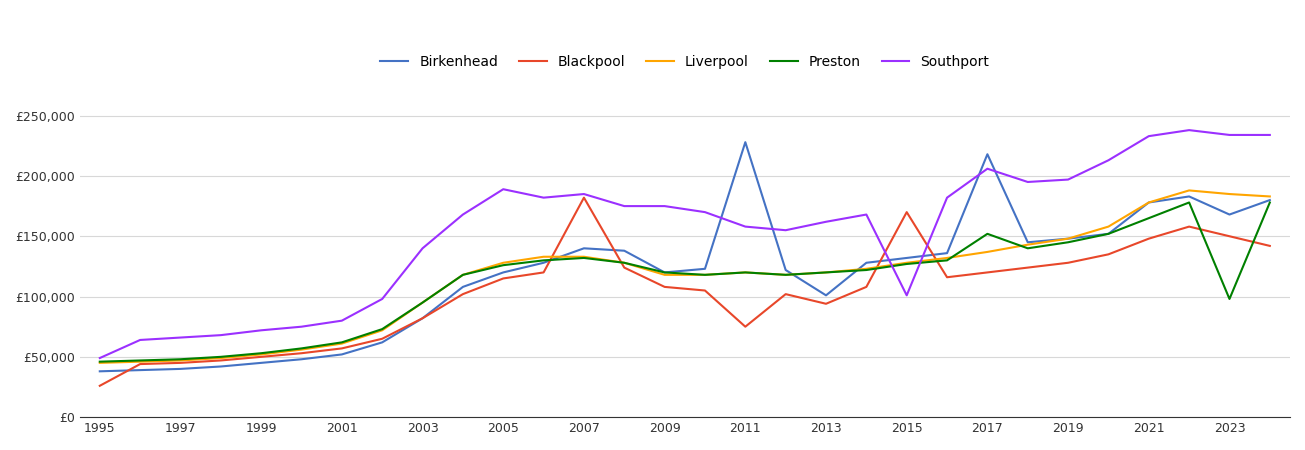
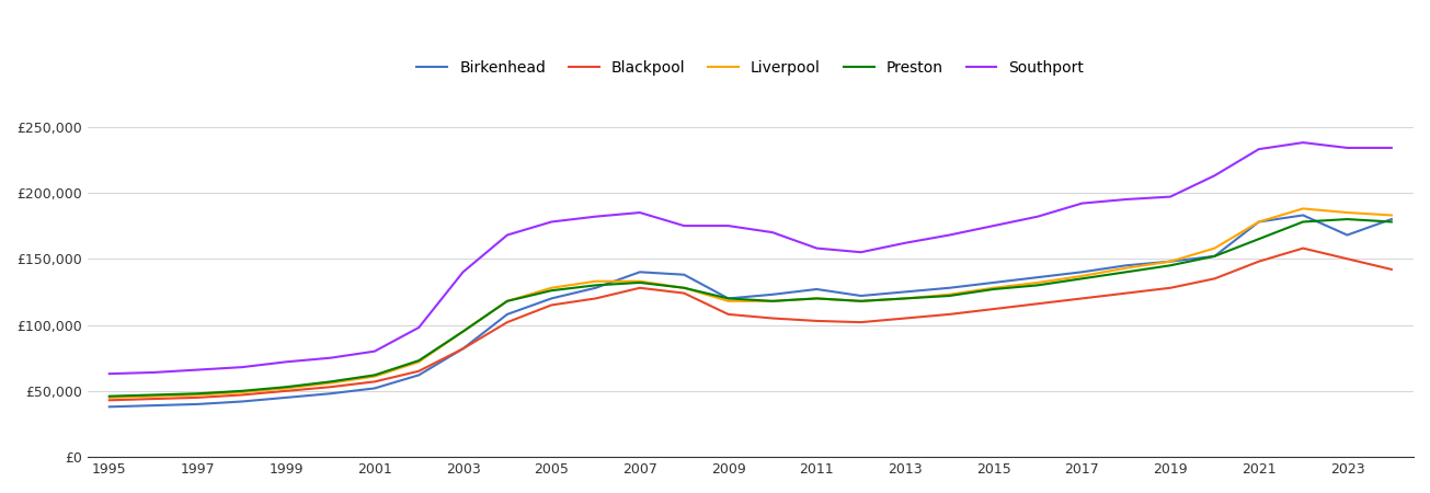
Blackpool/1995: £26,000 -> £43,000
Southport/1995: £49,000 -> £63,000
Southport/2005: £189,000 -> £178,000
Blackpool/2007: £182,000 -> £128,000
Birkenhead/2011: £228,000 -> £127,000
Blackpool/2011: £75,000 -> £103,000
Birkenhead/2013: £101,000 -> £125,000
Blackpool/2013: £94,000 -> £105,000
Blackpool/2015: £170,000 -> £112,000
Southport/2015: £101,000 -> £175,000
Birkenhead/2017: £218,000 -> £140,000
Preston/2017: £152,000 -> £135,000
Southport/2017: £206,000 -> £192,000
Preston/2023: £98,000 -> £180,000
